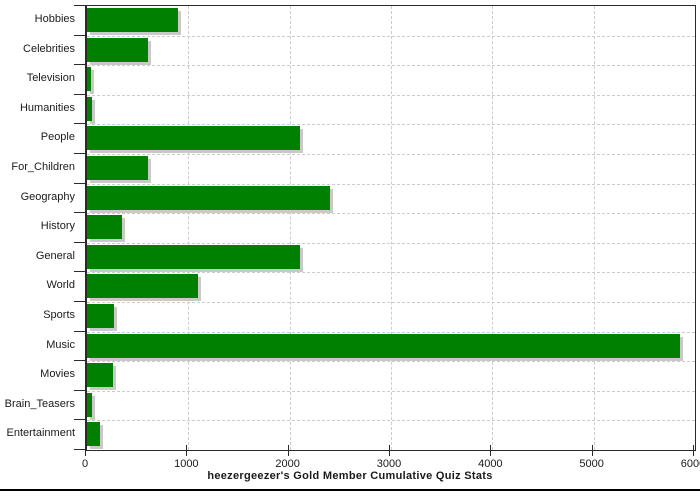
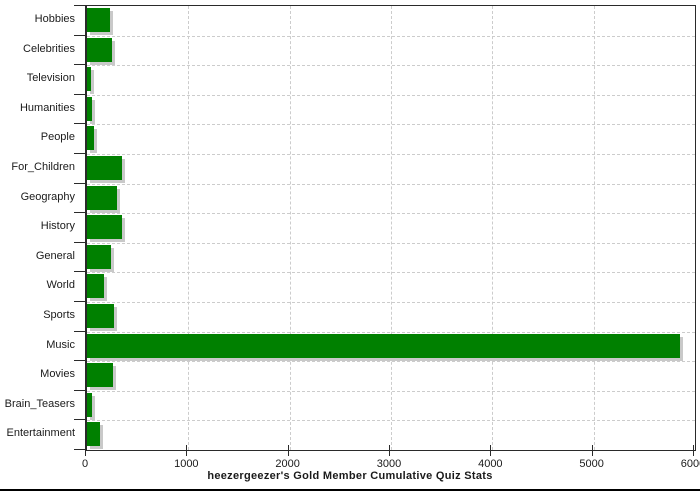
Hobbies: 900 -> 200
Celebrities: 600 -> 200
People: 2100 -> 100
For_Children: 600 -> 300
Geography: 2400 -> 300
General: 2100 -> 200
World: 1100 -> 200
